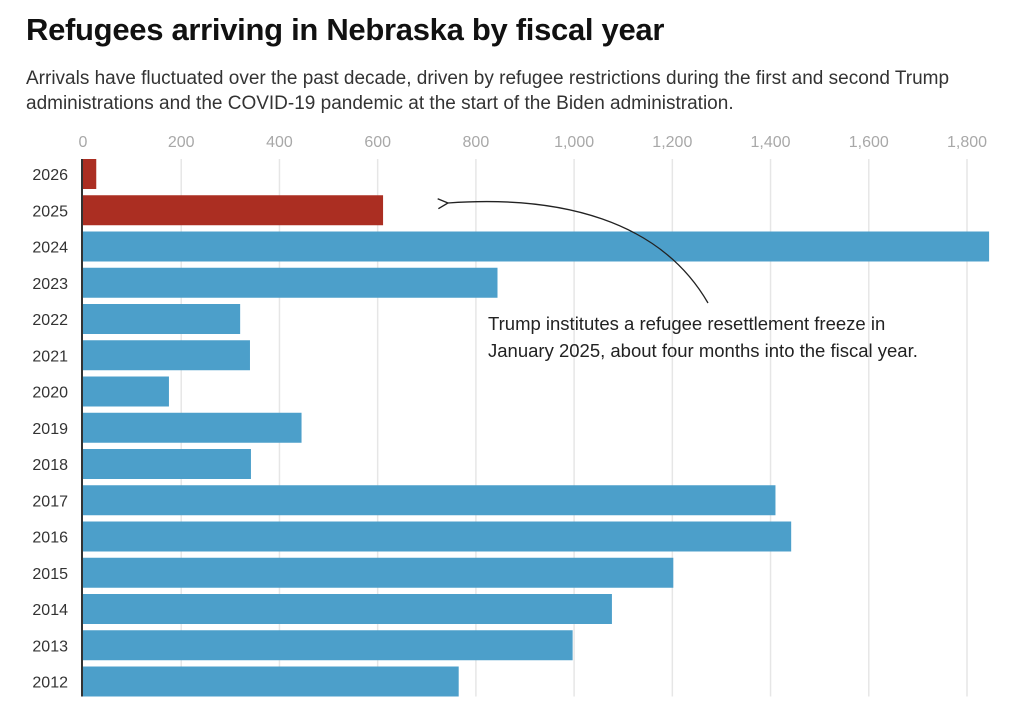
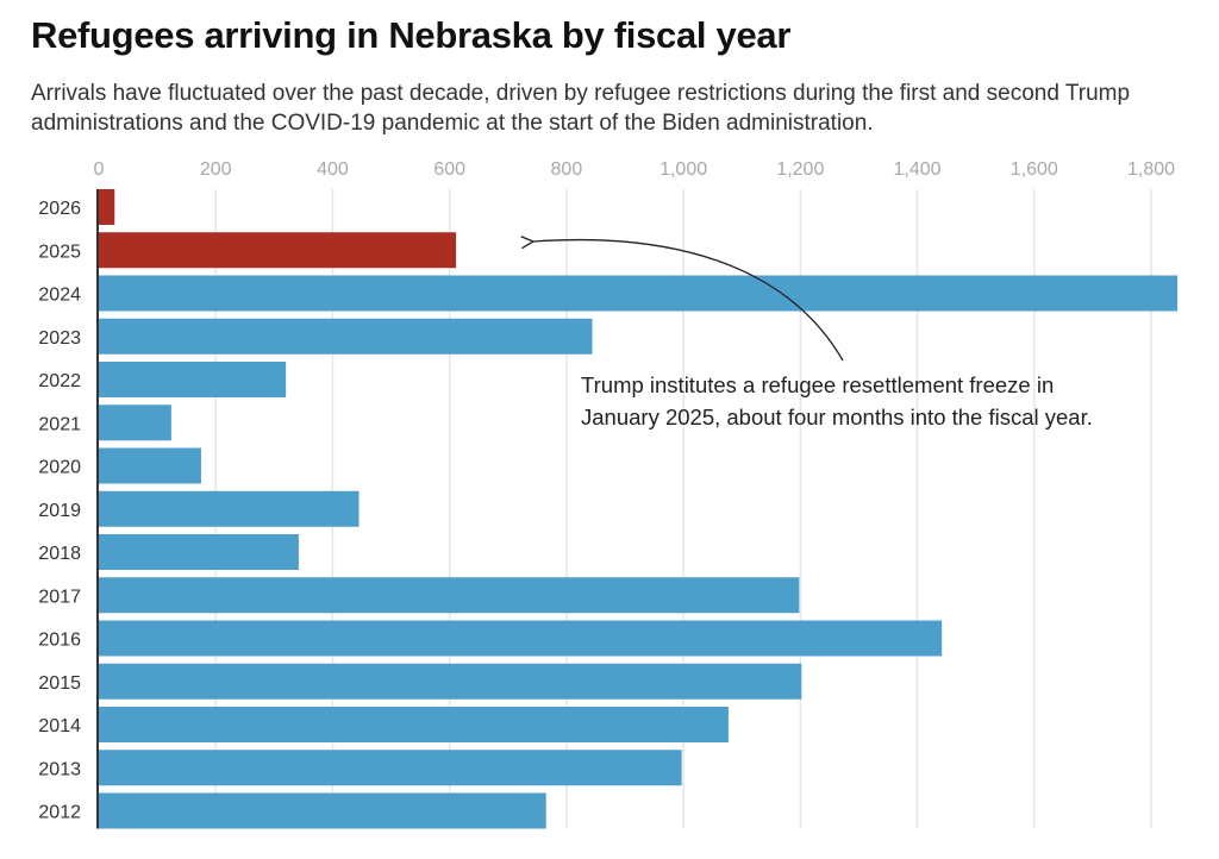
2021: 340 -> 120
2017: 1410 -> 1200
